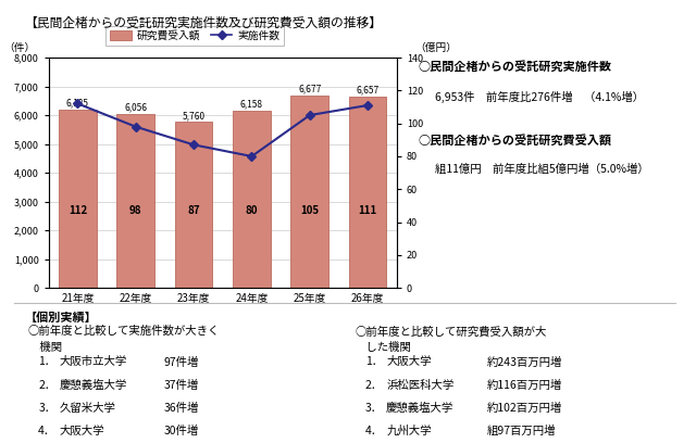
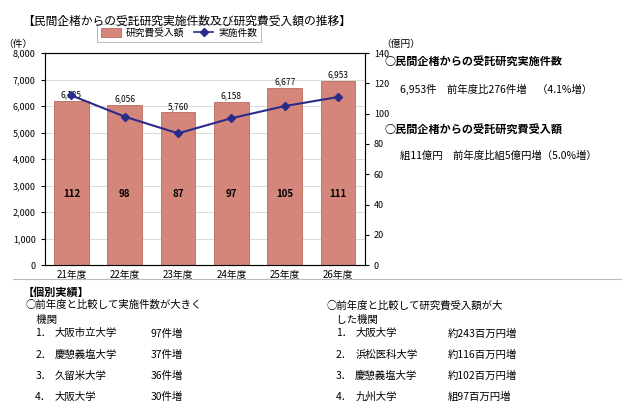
実施件数/24年度: 80 -> 97
研究費受入額/26年度: 6,657 -> 6,953
